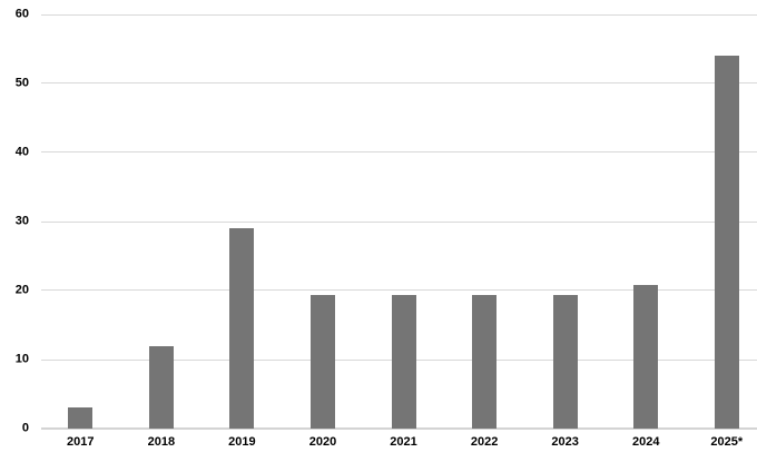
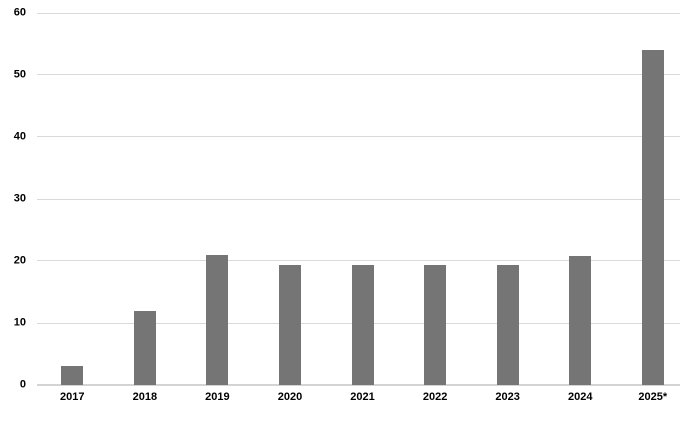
2019: 29 -> 21
